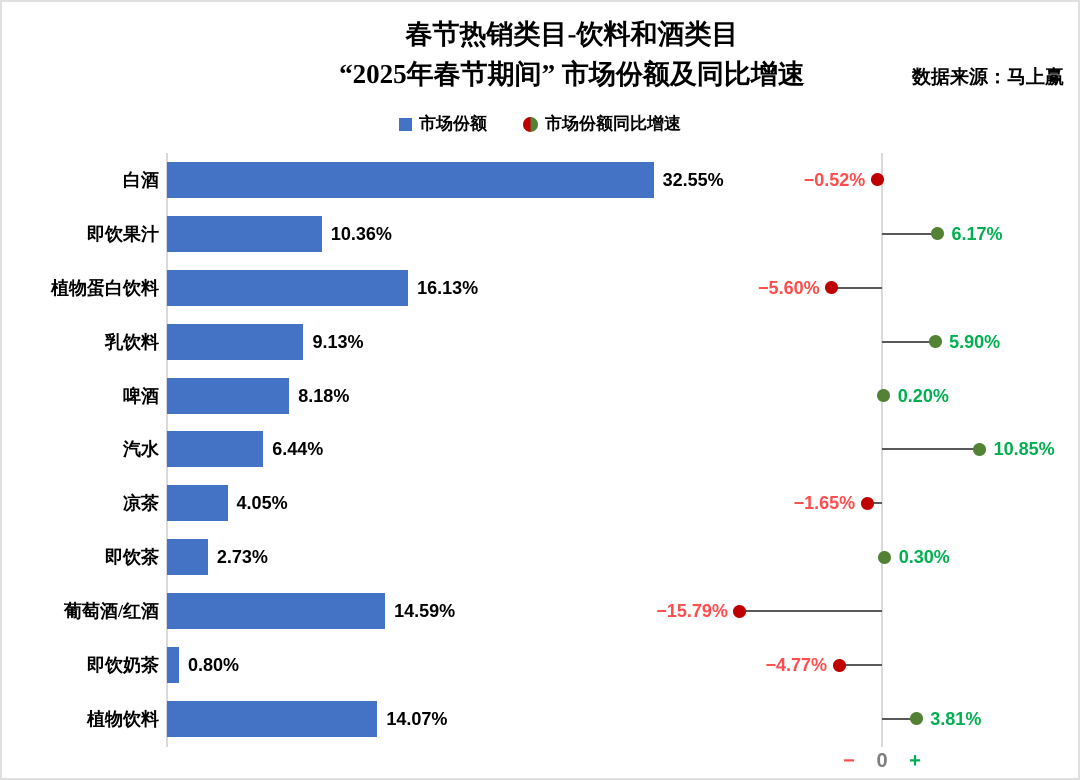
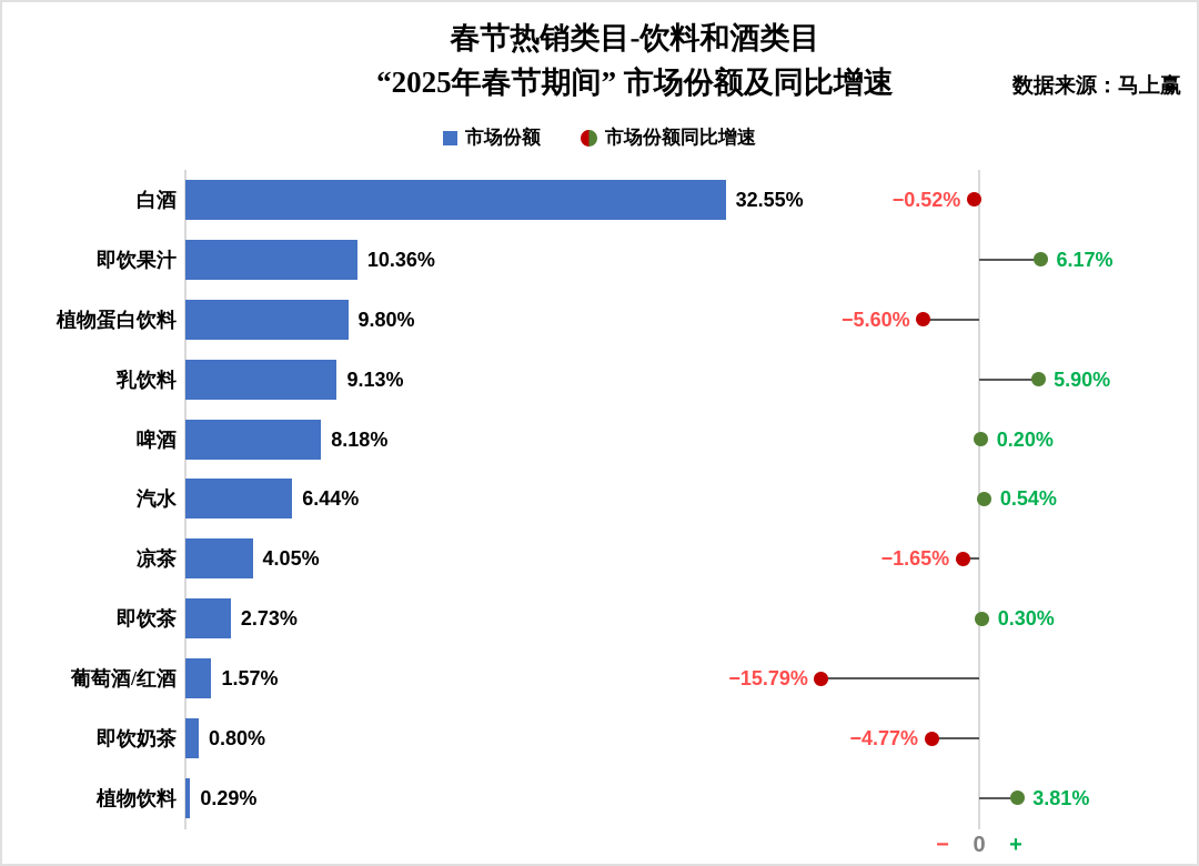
市场份额/植物蛋白饮料: 16.13% -> 9.80%
市场份额同比增速/汽水: 10.85% -> 0.54%
市场份额/葡萄酒/红酒: 14.59% -> 1.57%
市场份额/植物饮料: 14.07% -> 0.29%
